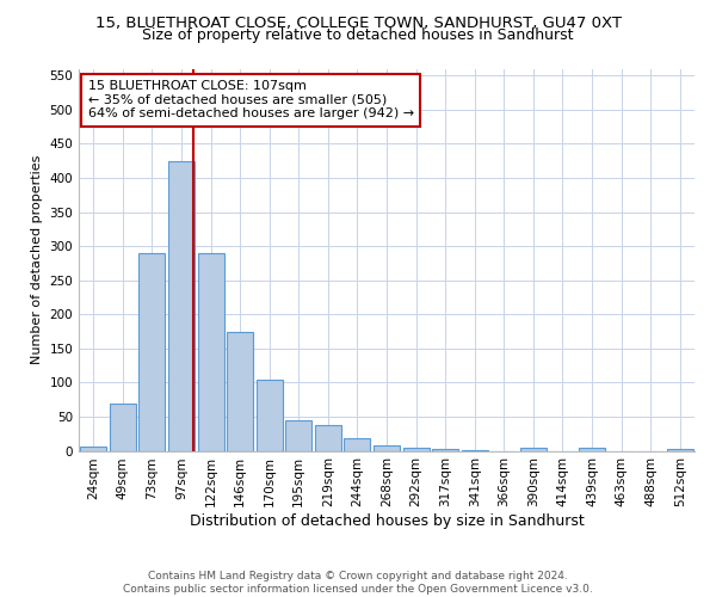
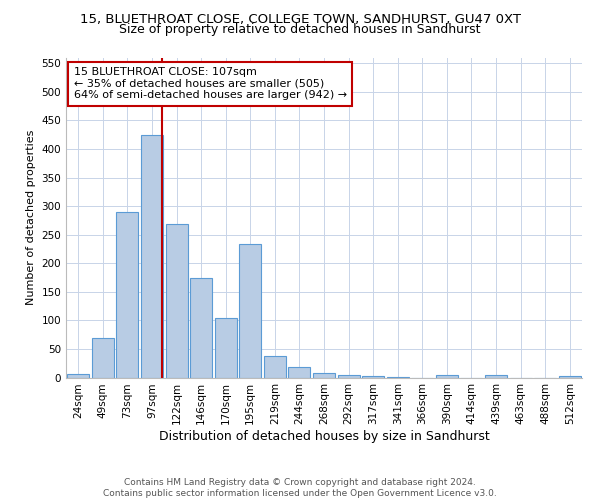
122sqm: 290 -> 268
195sqm: 44 -> 234
